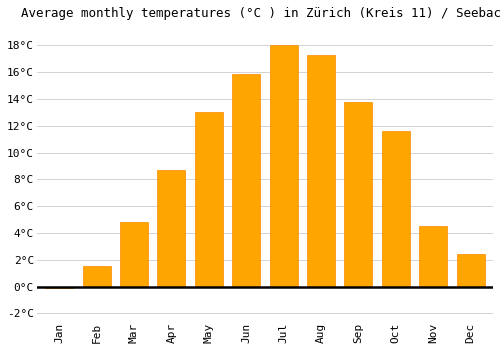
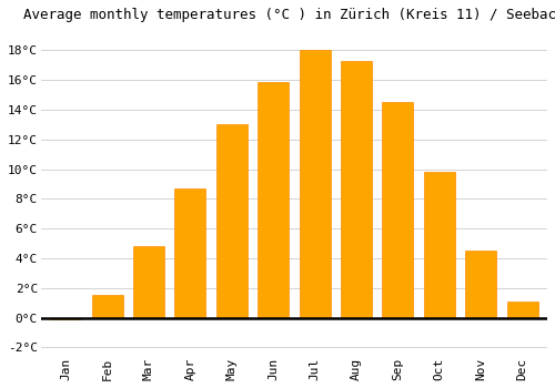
Sep: 13.8°C -> 14.5°C
Oct: 11.6°C -> 9.8°C
Dec: 2.4°C -> 1.1°C
